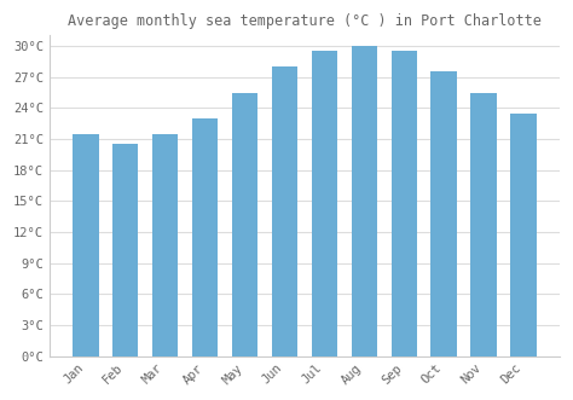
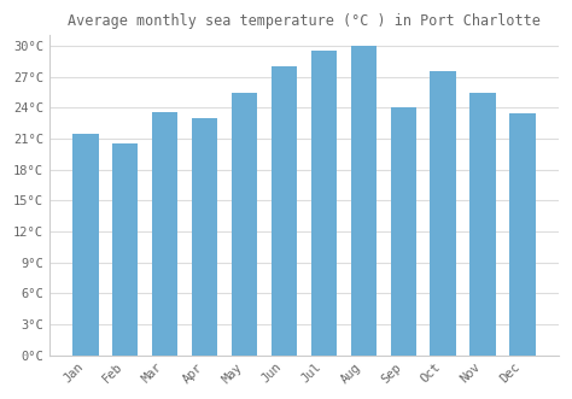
Mar: 21.5°C -> 23.6°C
Sep: 29.5°C -> 24.0°C
